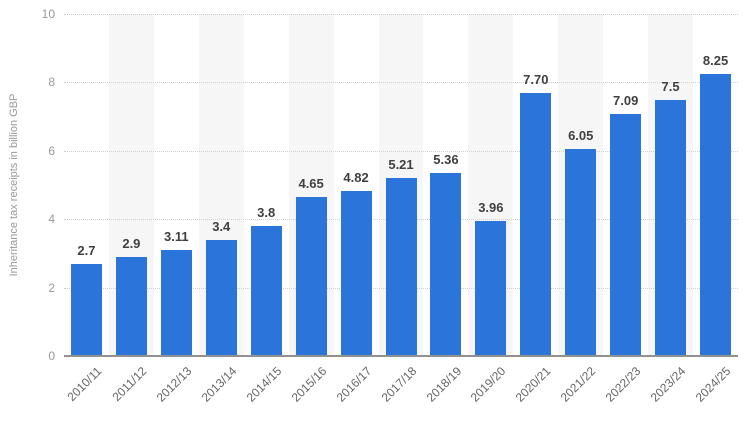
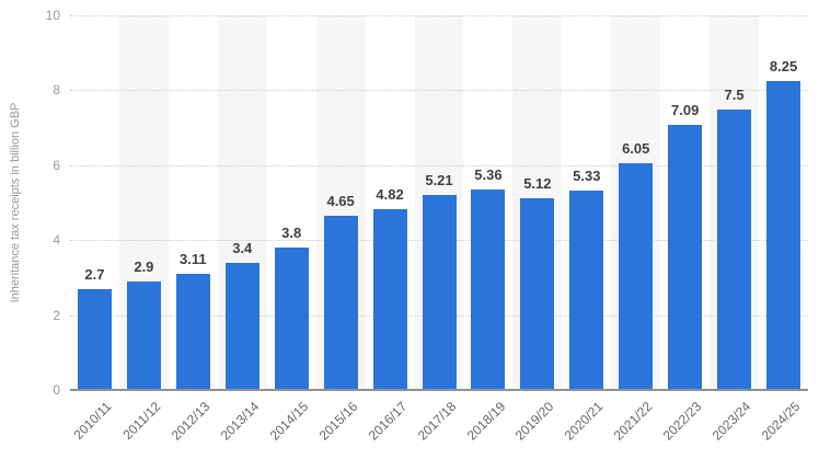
2019/20: 3.96 -> 5.12
2020/21: 7.70 -> 5.33
